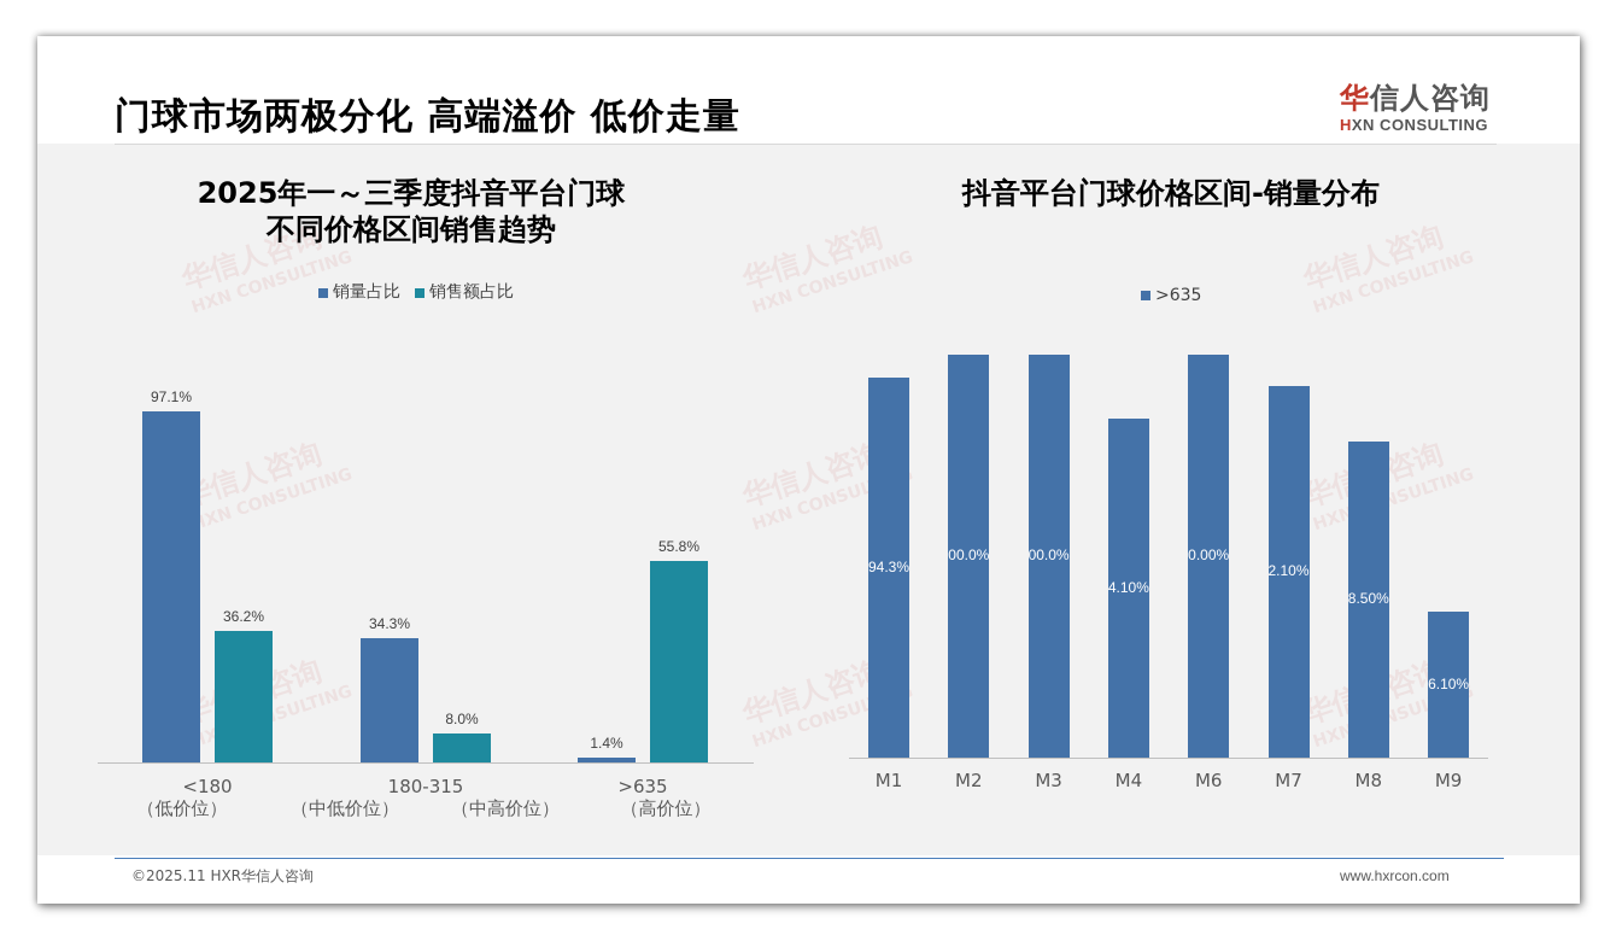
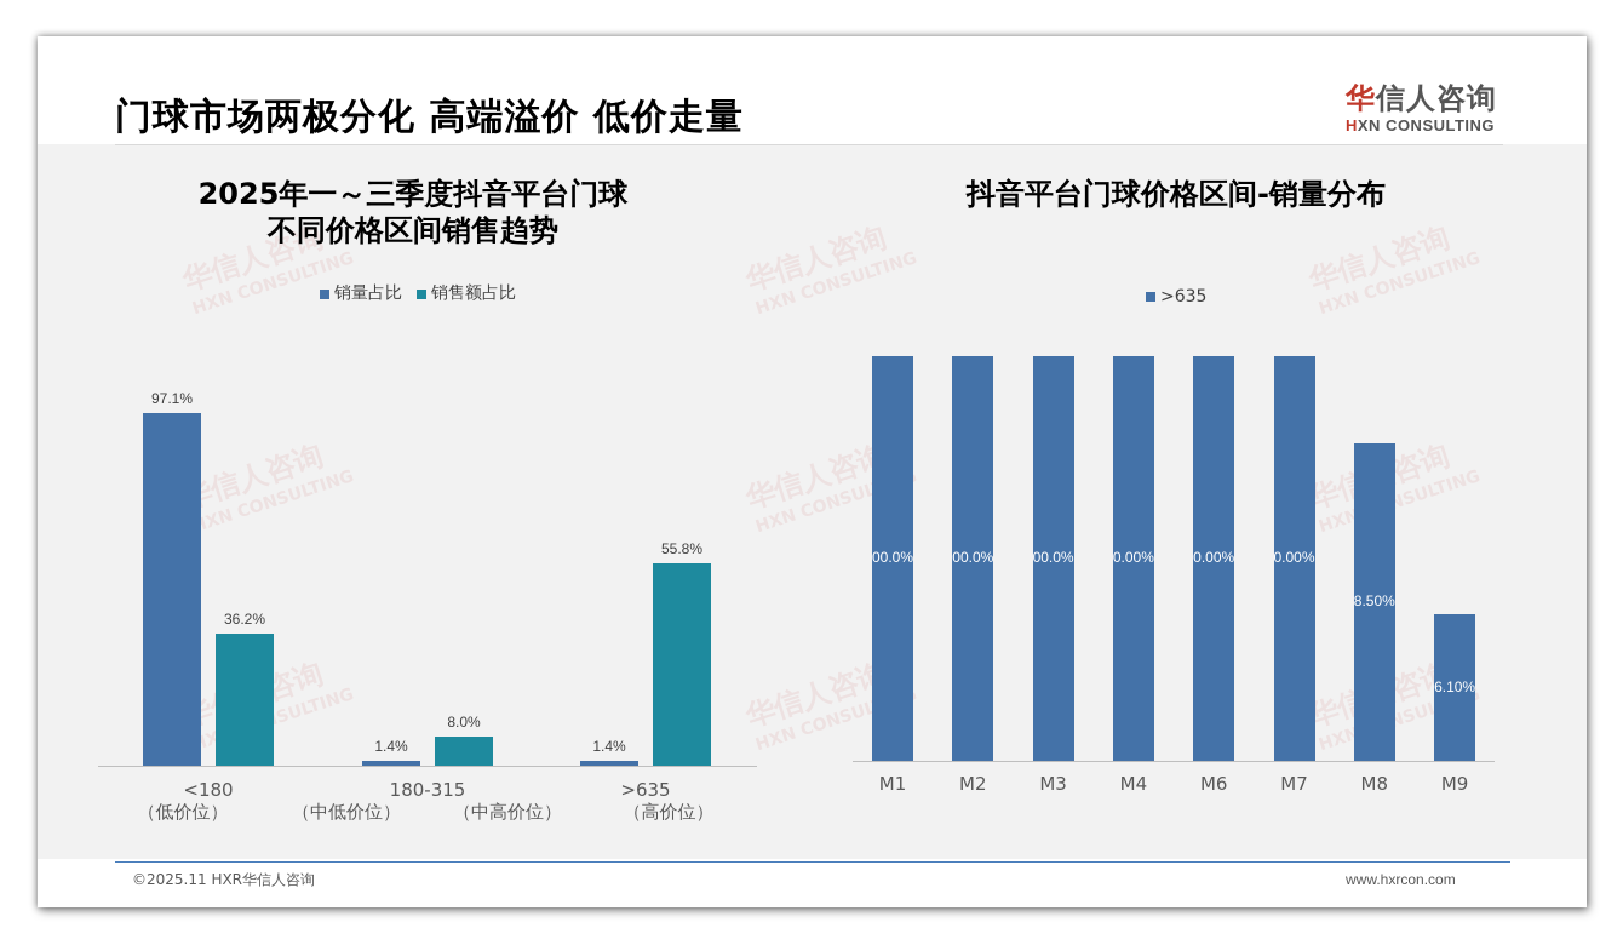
2025年一～三季度抖音平台门球 不同价格区间销售趋势/销量占比/180-315: 34.3% -> 1.4%
抖音平台门球价格区间-销量分布/M1: 94.3% -> 100.0%
抖音平台门球价格区间-销量分布/M4: 84.10% -> 100.00%
抖音平台门球价格区间-销量分布/M7: 92.10% -> 100.00%
